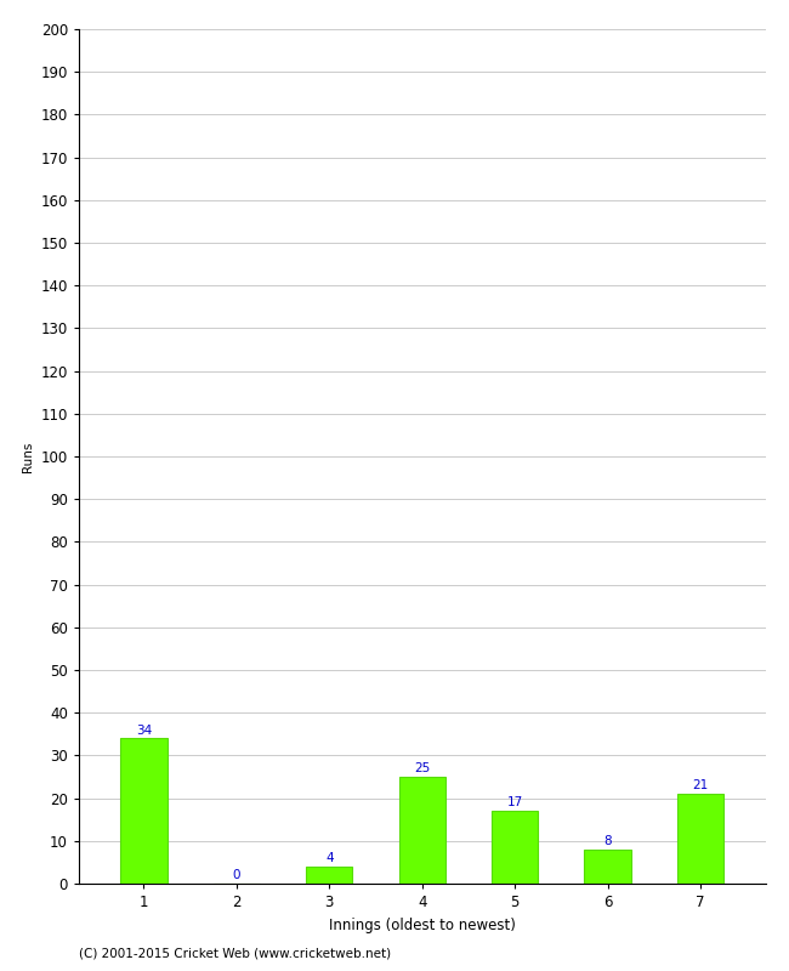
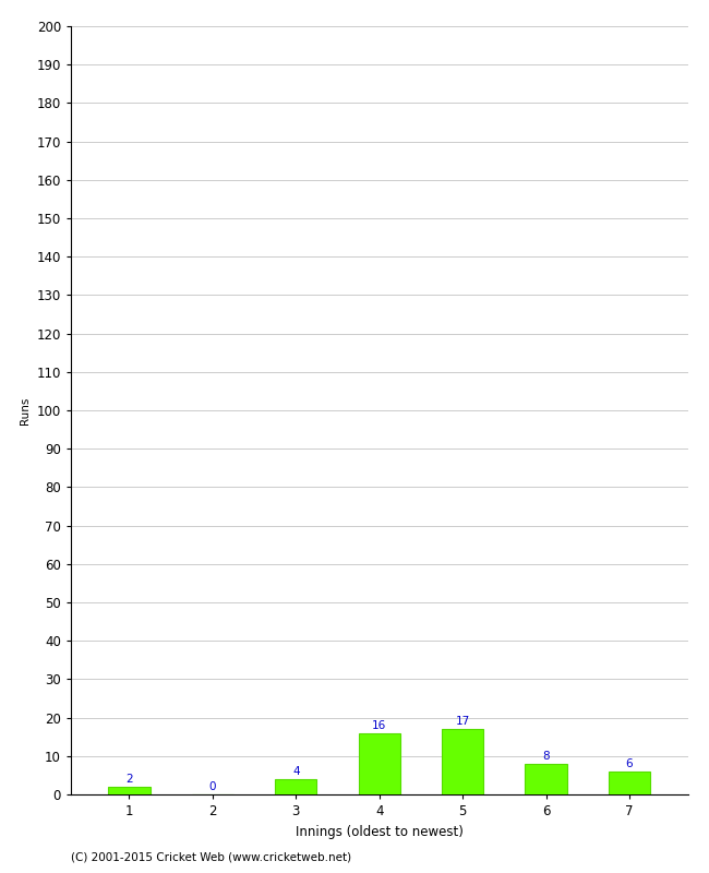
1: 34 -> 2
4: 25 -> 16
7: 21 -> 6
